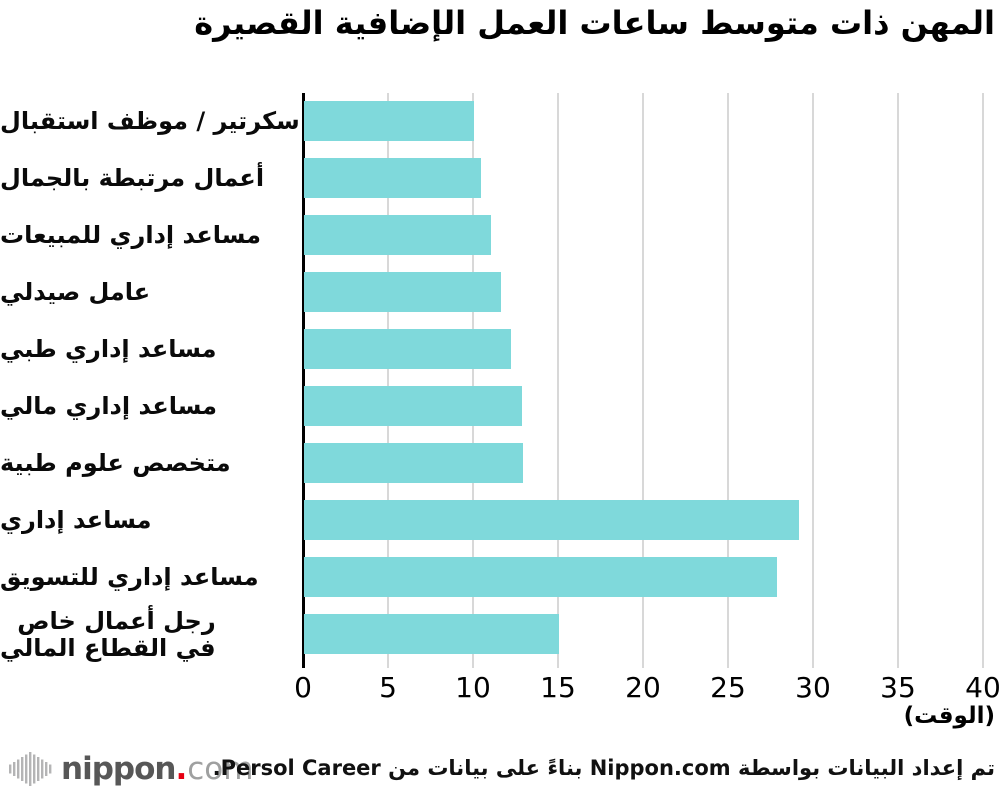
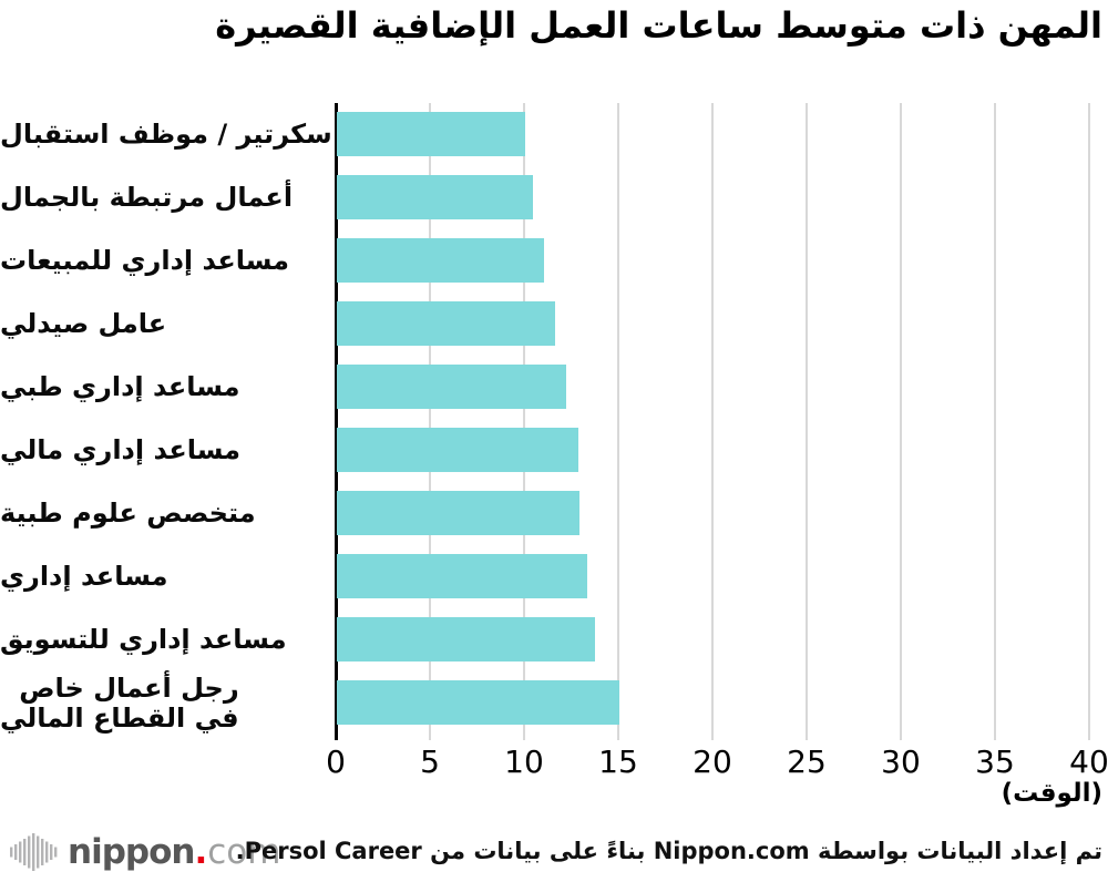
مساعد إداري: 29.1 -> 13.3
مساعد إداري للتسويق: 27.8 -> 13.7
